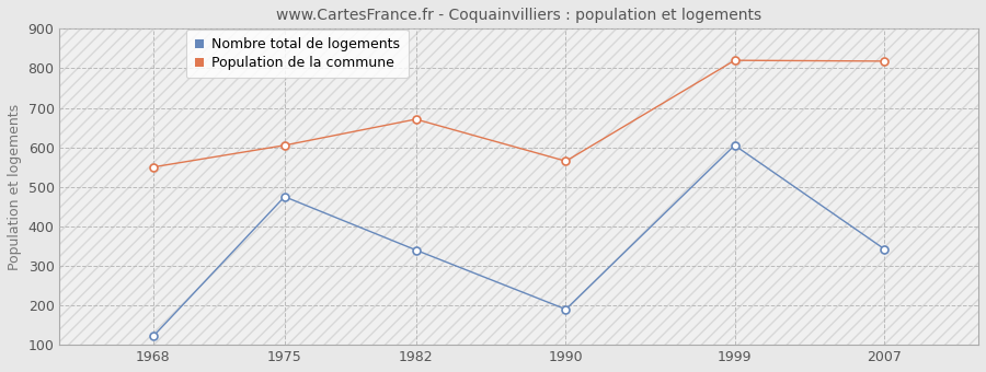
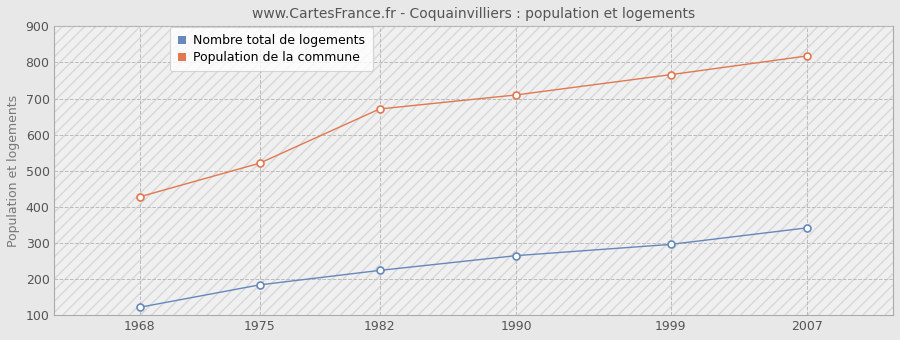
Population de la commune/1968: 550 -> 428
Nombre total de logements/1975: 475 -> 184
Population de la commune/1975: 605 -> 521
Nombre total de logements/1982: 340 -> 224
Nombre total de logements/1990: 190 -> 265
Population de la commune/1990: 565 -> 710
Nombre total de logements/1999: 605 -> 296
Population de la commune/1999: 820 -> 766
